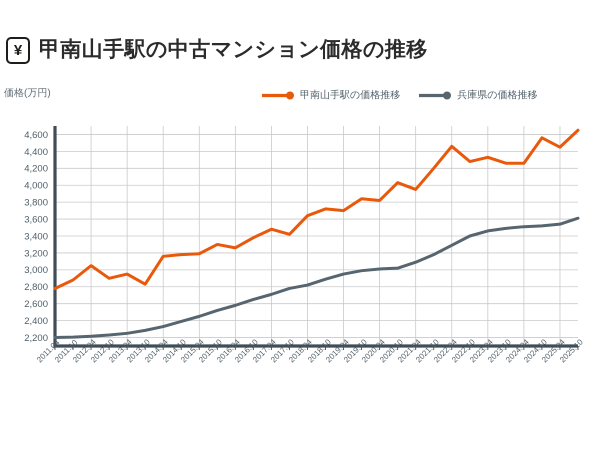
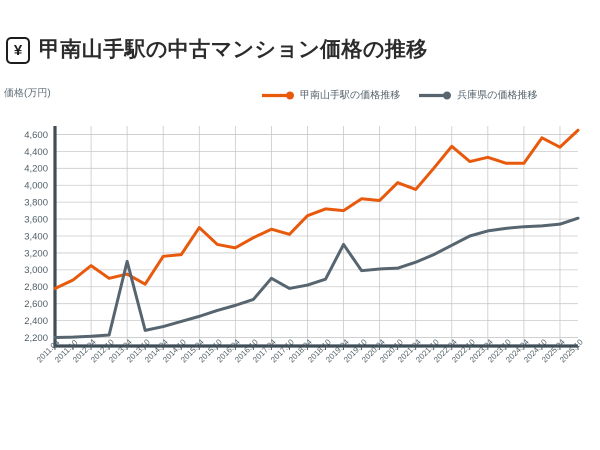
兵庫県の価格推移/2013.04: 2200 -> 3100
甲南山手駅の価格推移/2015.04: 3200 -> 3500
兵庫県の価格推移/2017.04: 2700 -> 2900
兵庫県の価格推移/2019.04: 3000 -> 3300
